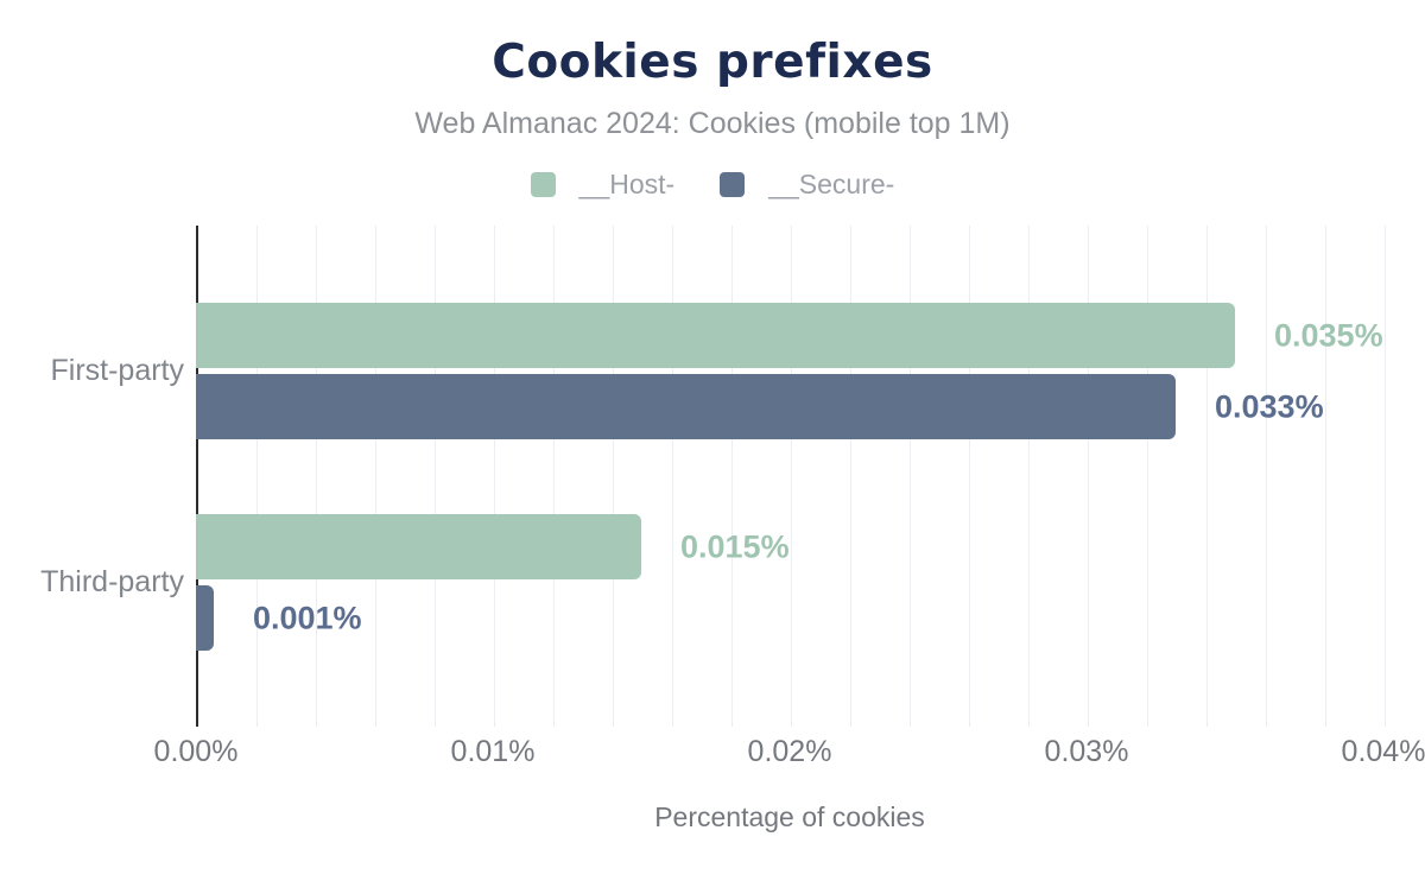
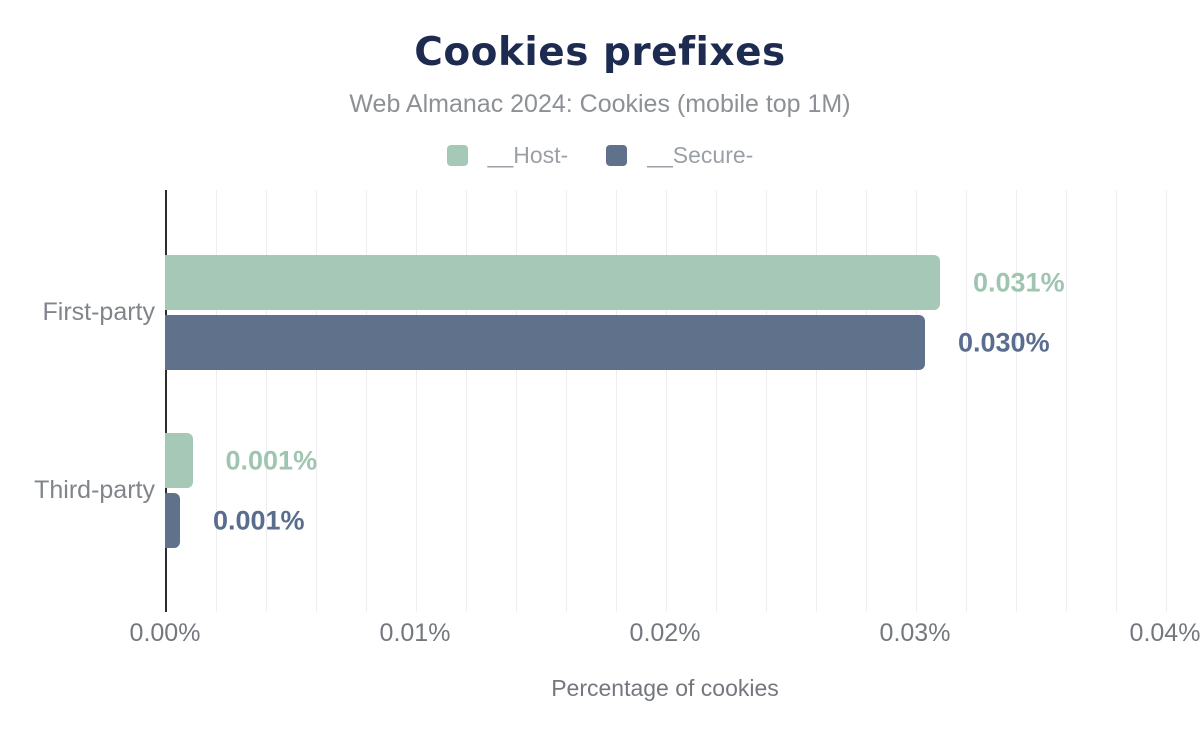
__Host-/First-party: 0.035% -> 0.031%
__Secure-/First-party: 0.033% -> 0.030%
__Host-/Third-party: 0.015% -> 0.001%
